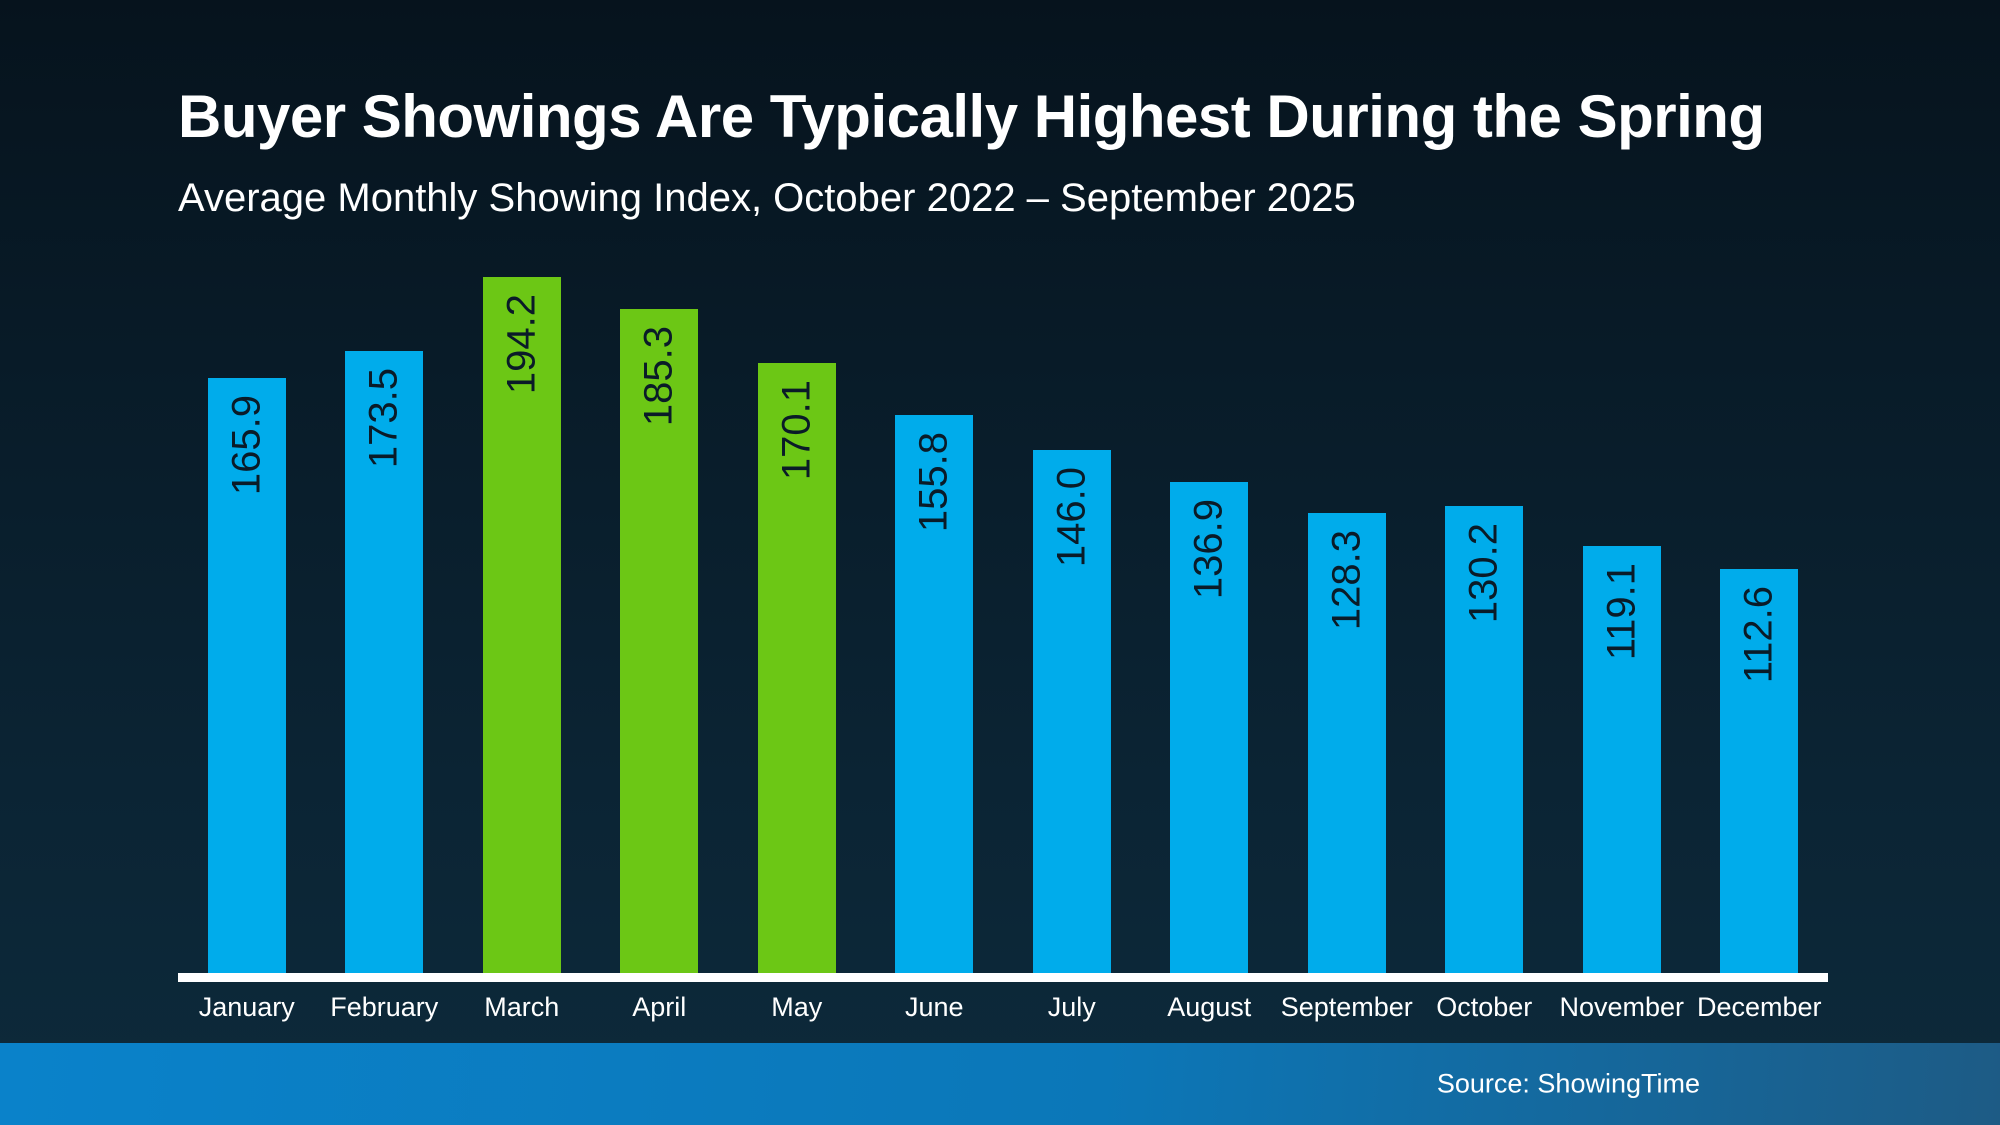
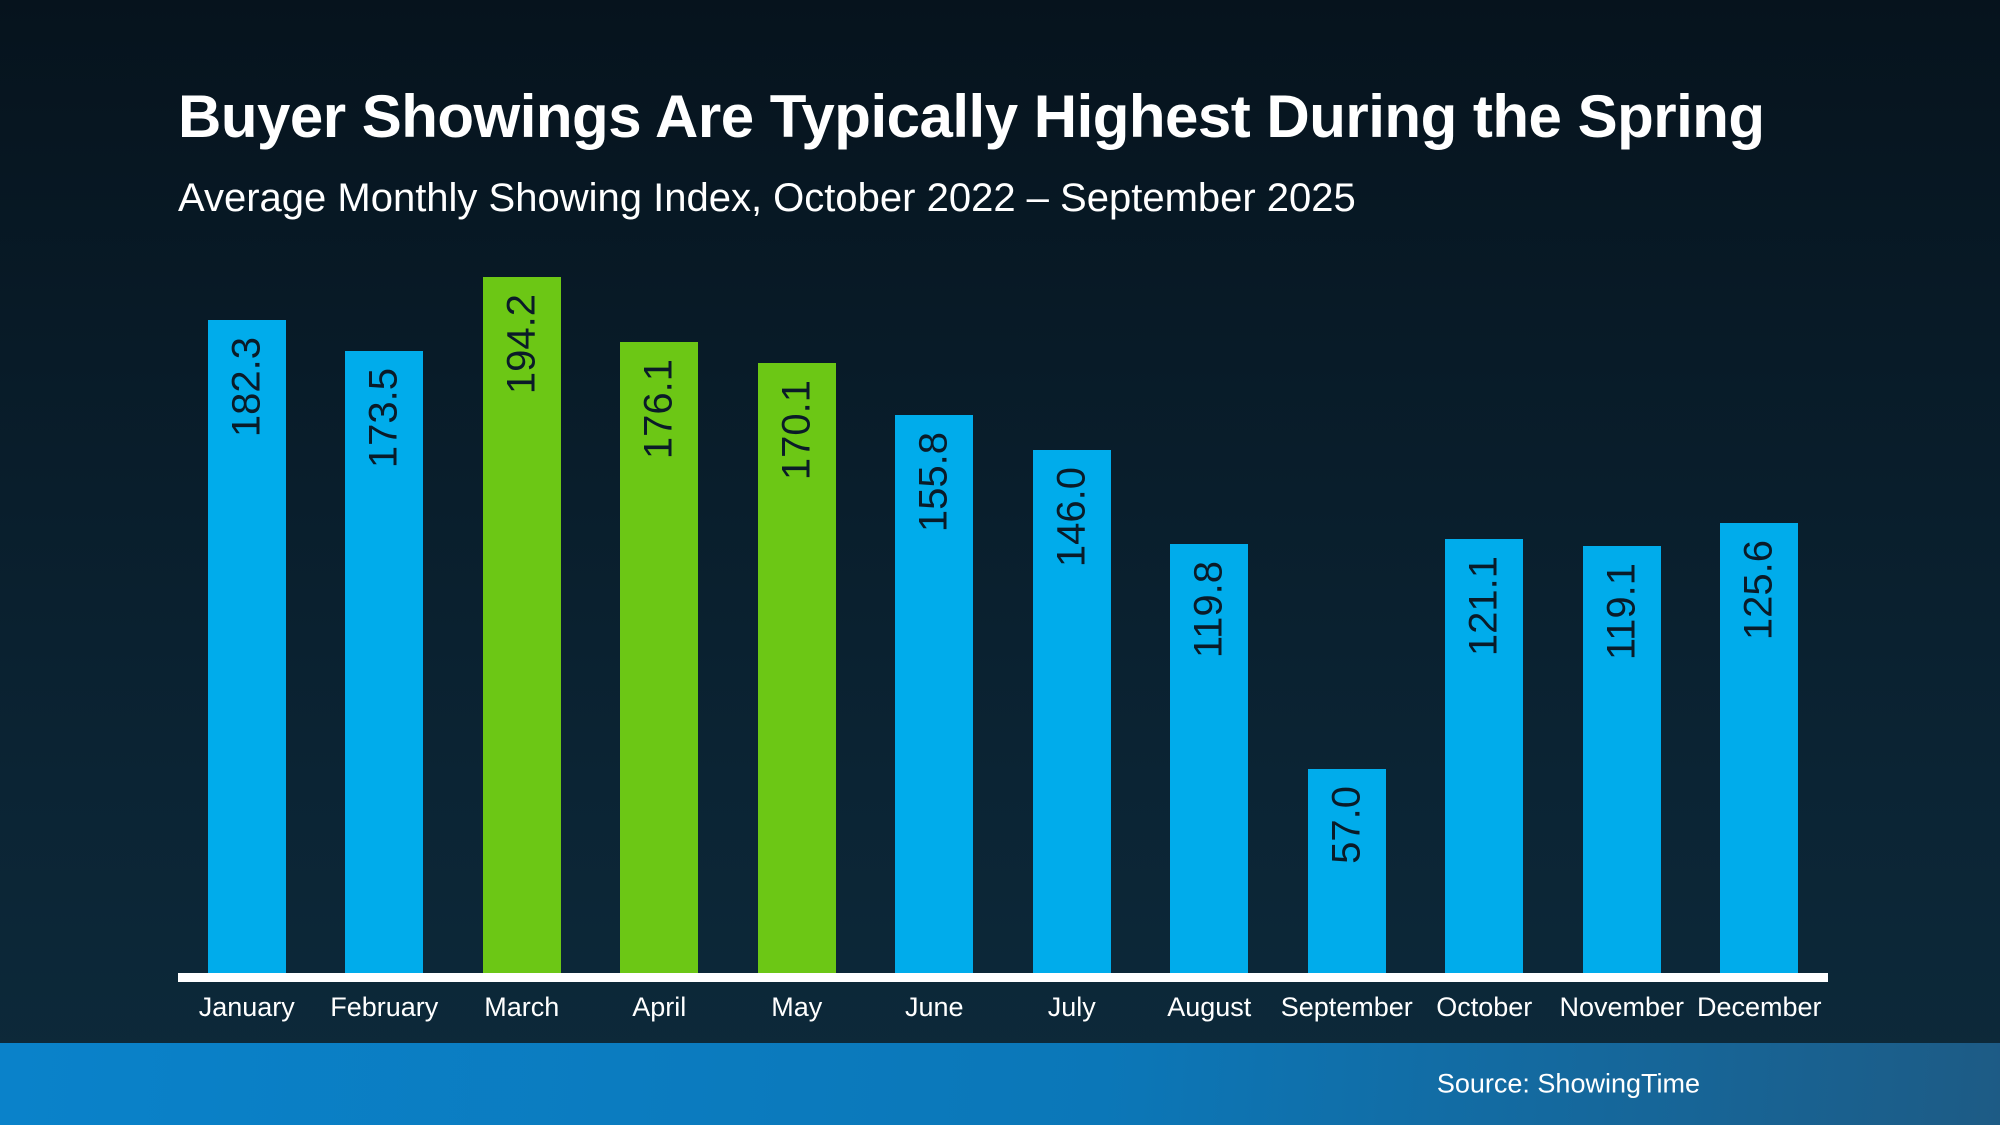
January: 165.9 -> 182.3
April: 185.3 -> 176.1
August: 136.9 -> 119.8
September: 128.3 -> 57.0
October: 130.2 -> 121.1
December: 112.6 -> 125.6
